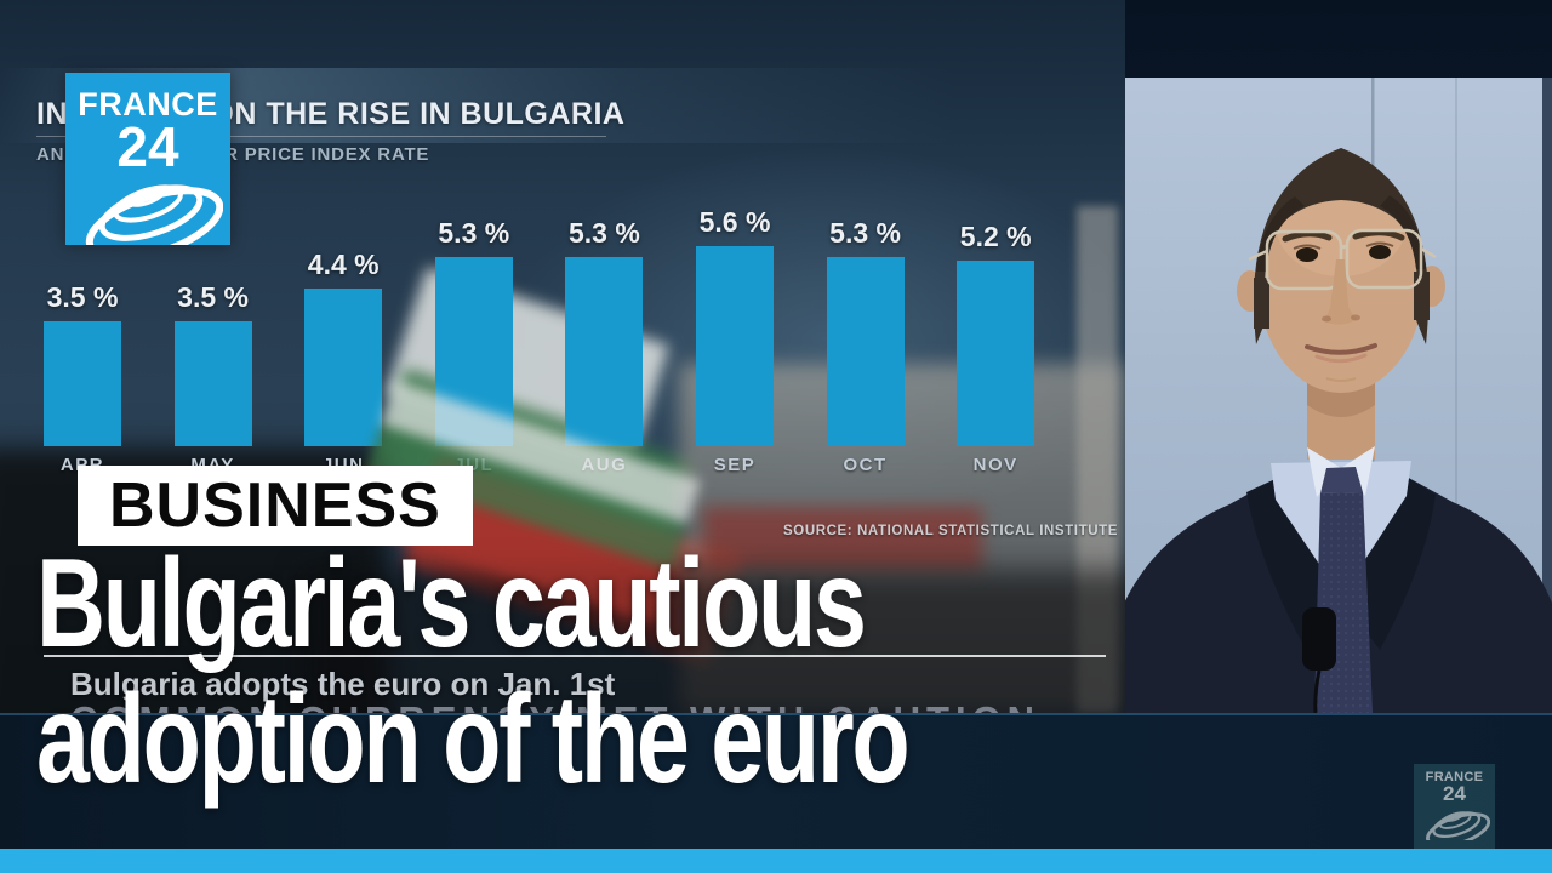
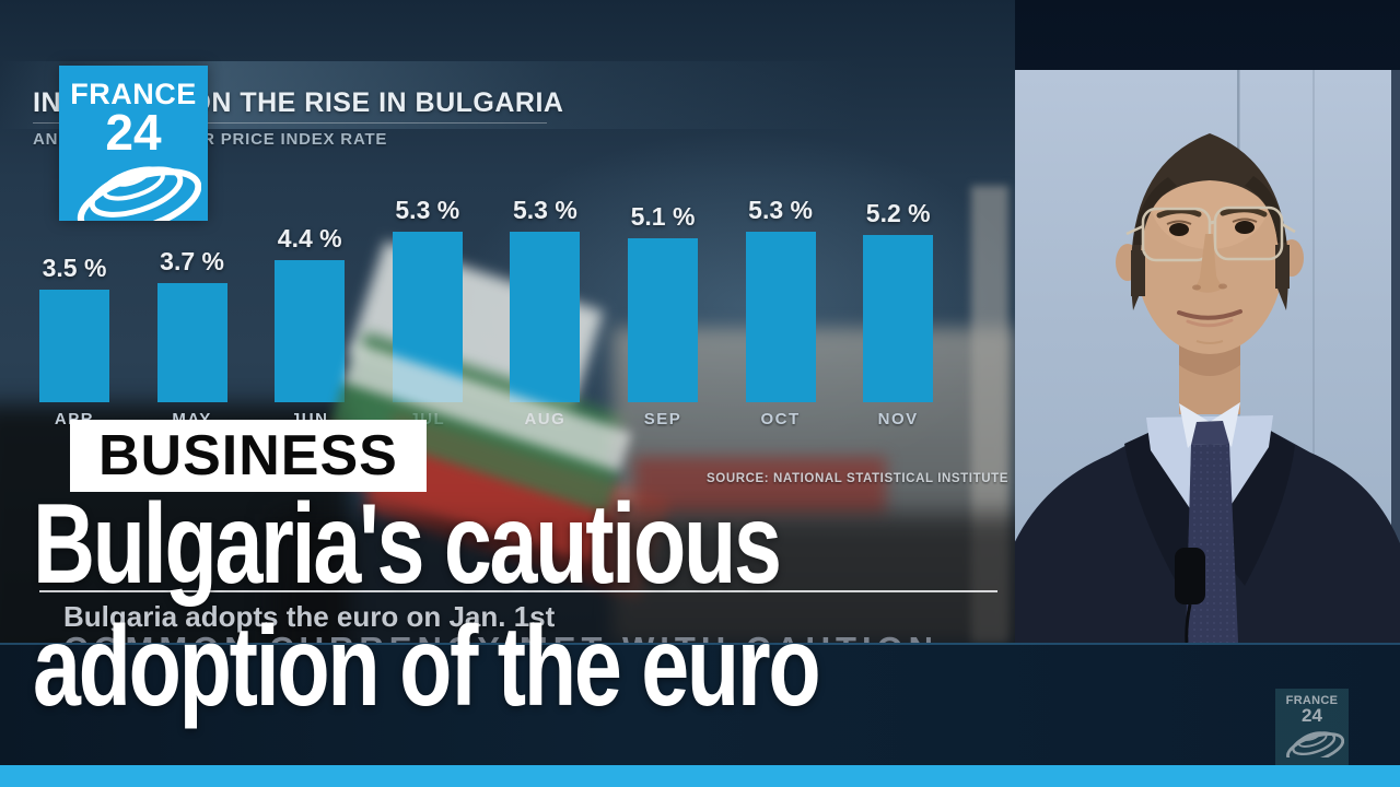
MAY: 3.5 -> 3.7
SEP: 5.6 -> 5.1
